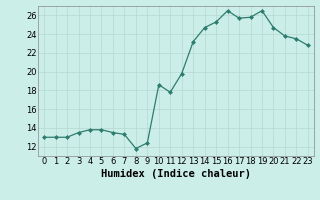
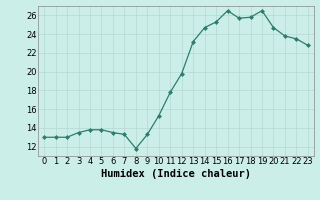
9: 12.4 -> 13.3
10: 18.6 -> 15.3
